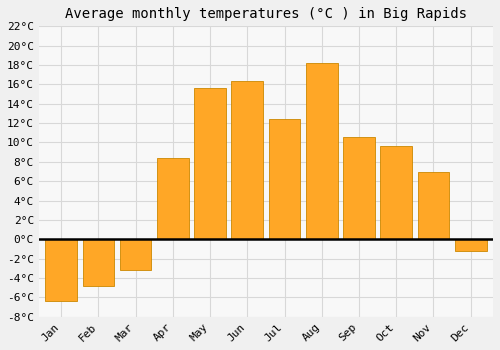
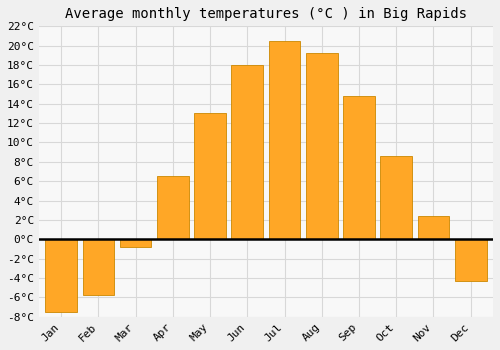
Jan: -6.4°C -> -7.5°C
Feb: -4.8°C -> -5.8°C
Mar: -3.2°C -> -0.8°C
Apr: 8.4°C -> 6.5°C
May: 15.6°C -> 13.0°C
Jun: 16.4°C -> 18.0°C
Jul: 12.4°C -> 20.5°C
Aug: 18.2°C -> 19.2°C
Sep: 10.6°C -> 14.8°C
Oct: 9.6°C -> 8.6°C
Nov: 7.0°C -> 2.4°C
Dec: -1.2°C -> -4.3°C
